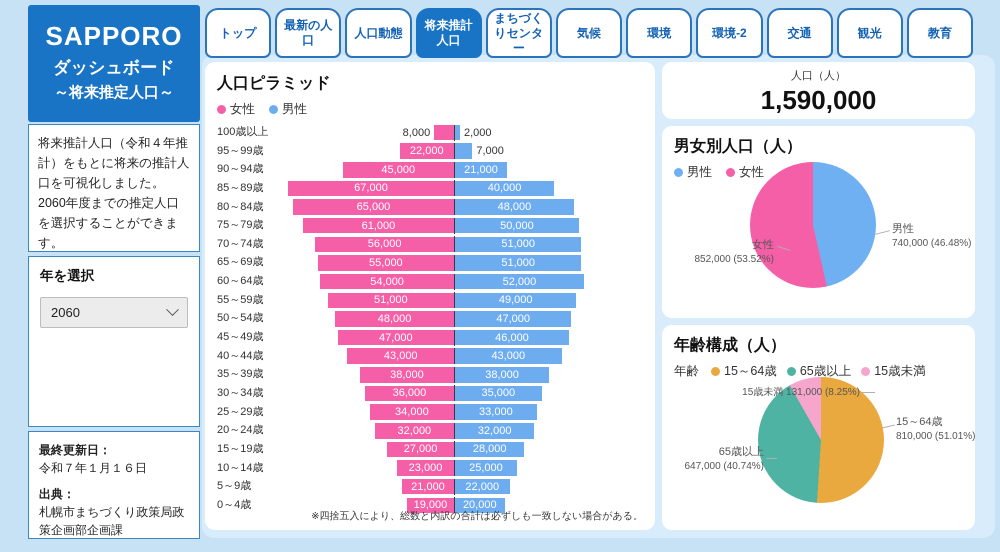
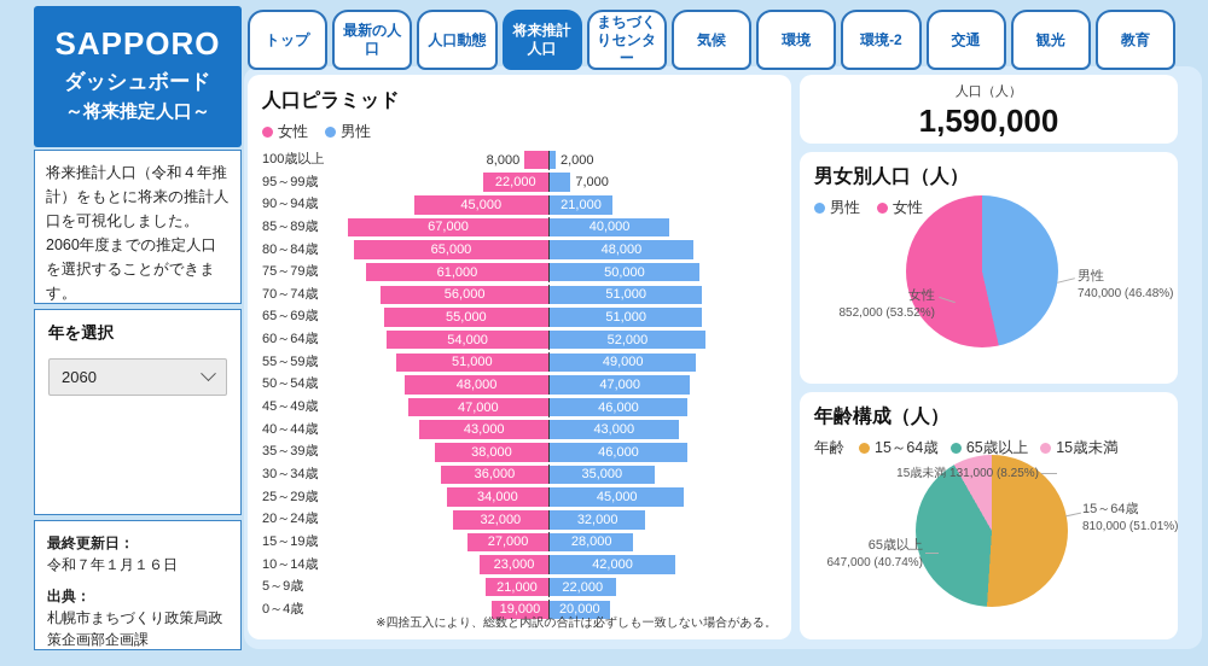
人口ピラミッド/男性/35～39歳: 38,000 -> 46,000
人口ピラミッド/男性/25～29歳: 33,000 -> 45,000
人口ピラミッド/男性/10～14歳: 25,000 -> 42,000
